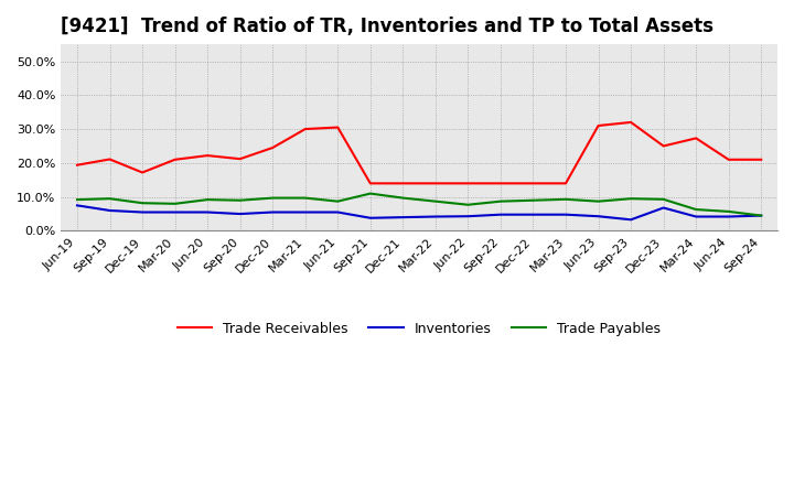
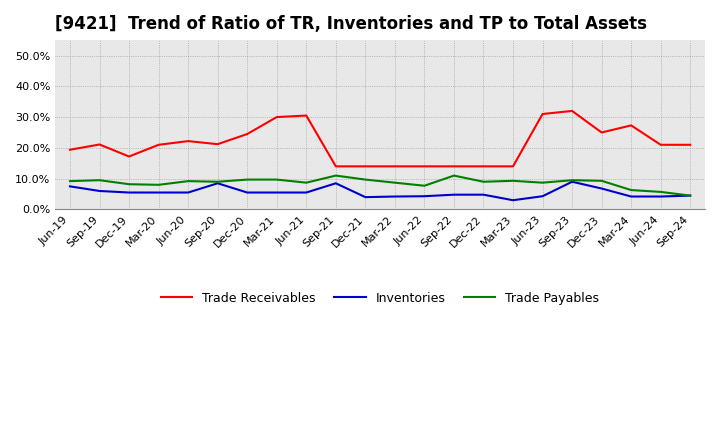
Inventories/Sep-20: 5.0% -> 8.5%
Inventories/Sep-21: 3.8% -> 8.5%
Trade Payables/Sep-22: 8.7% -> 11.0%
Inventories/Mar-23: 4.8% -> 3.0%
Inventories/Sep-23: 3.3% -> 9.0%
